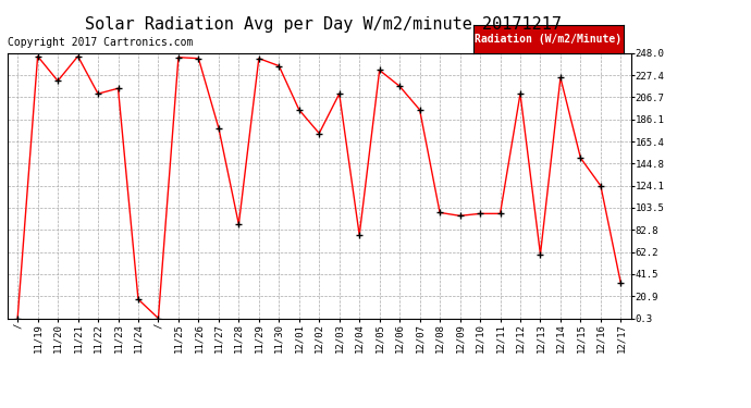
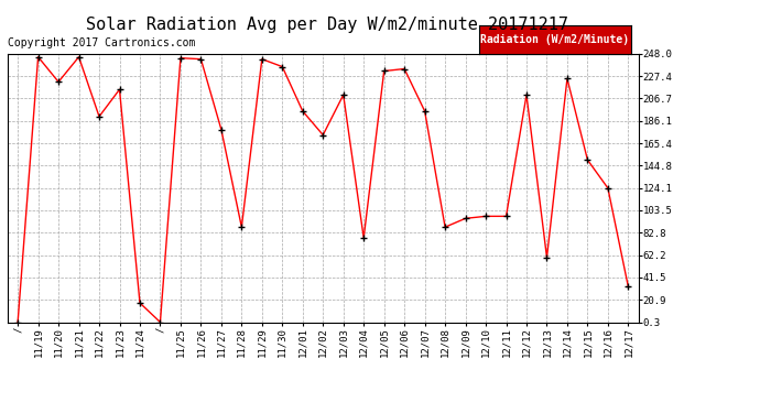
11/22: 210 -> 190
12/06: 217 -> 234
12/08: 99 -> 88
